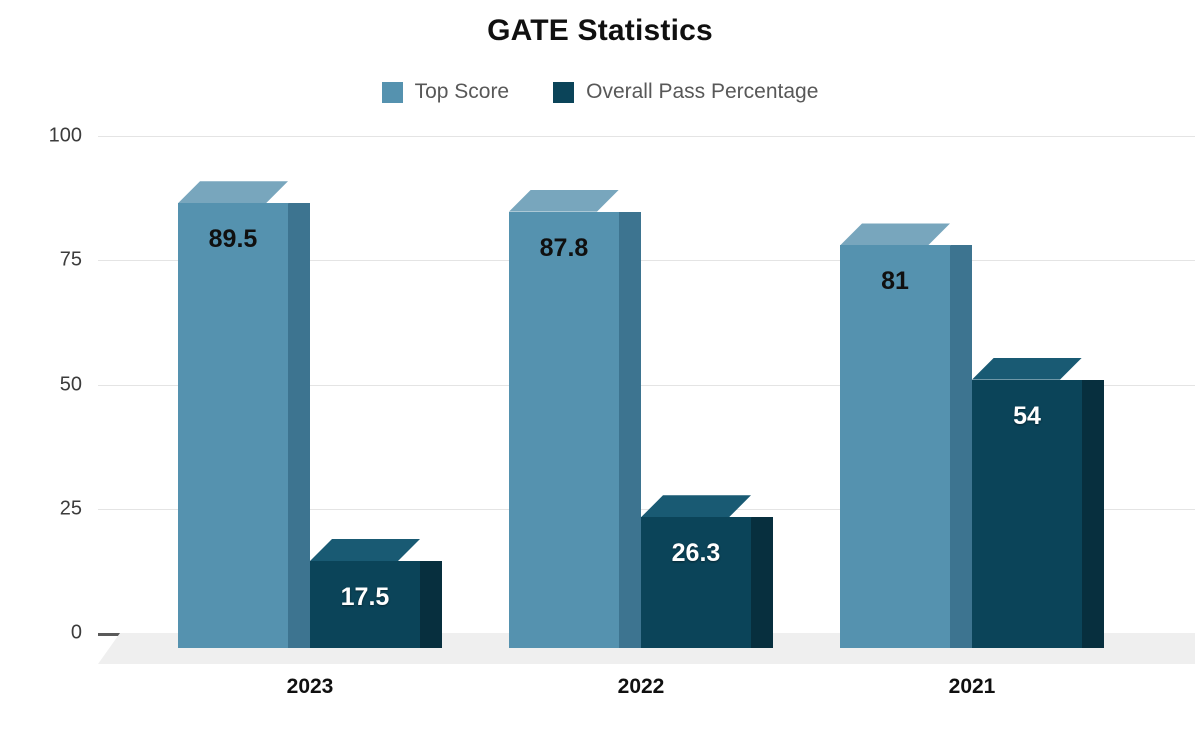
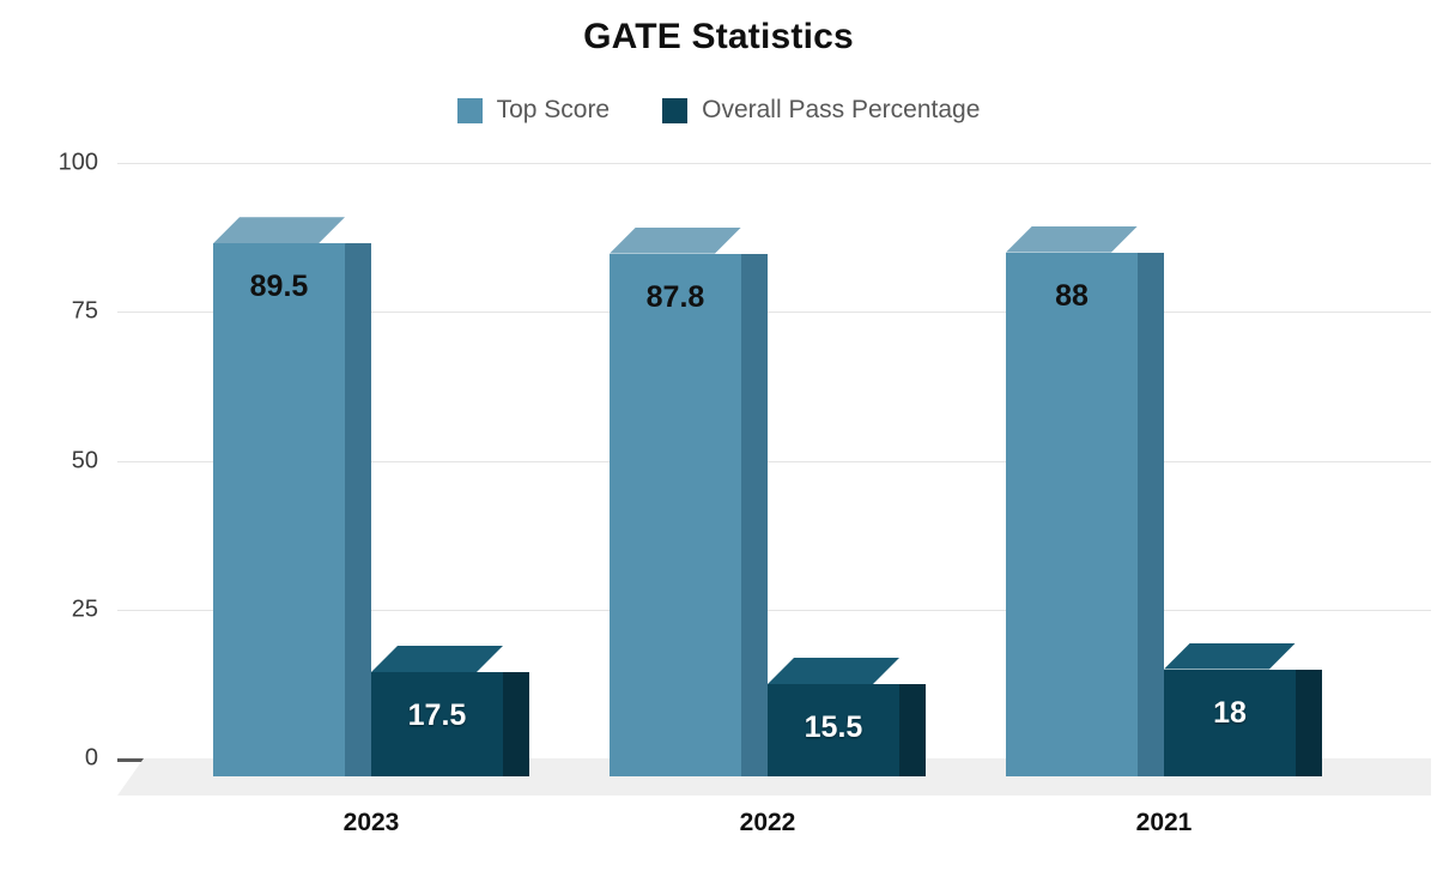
Overall Pass Percentage/2022: 26.3 -> 15.5
Top Score/2021: 81 -> 88
Overall Pass Percentage/2021: 54 -> 18
